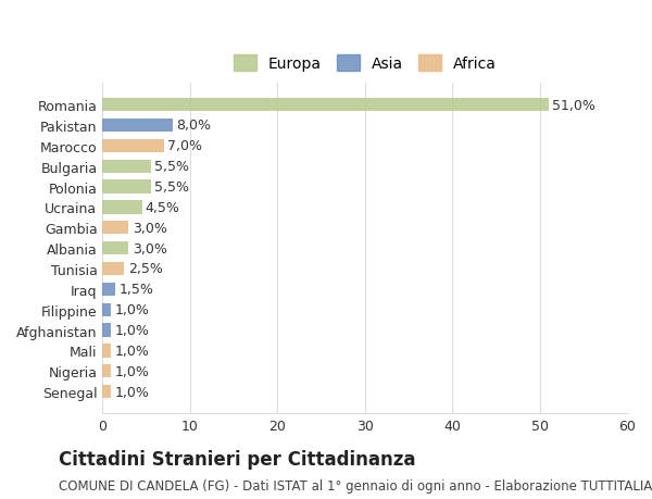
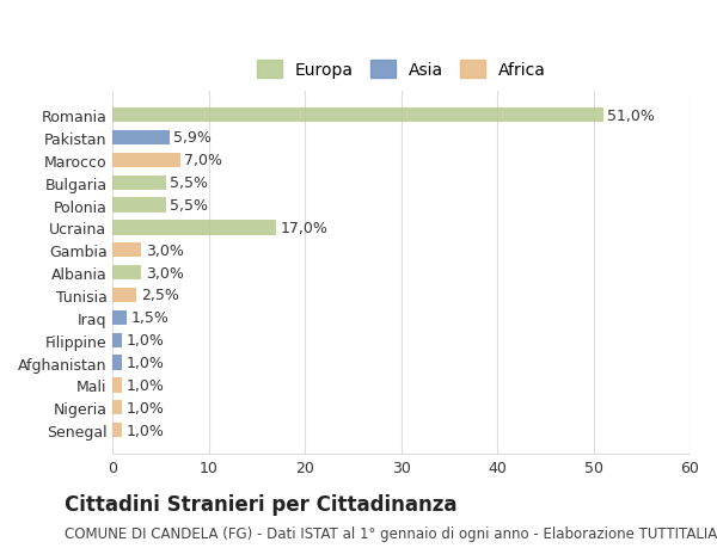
Pakistan: 8,0% -> 5,9%
Ucraina: 4,5% -> 17,0%
